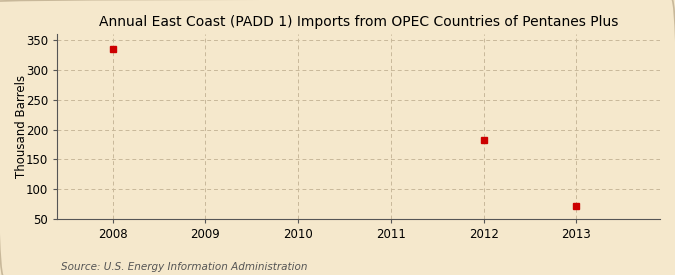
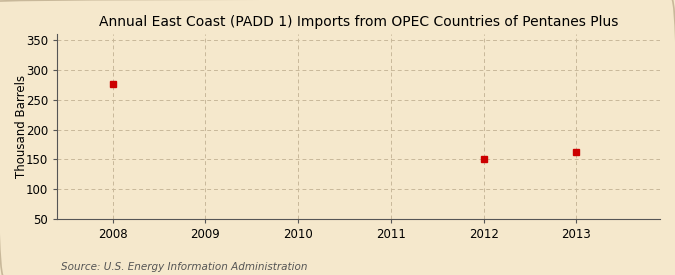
2008: 336 -> 276
2012: 183 -> 150
2013: 72 -> 162
